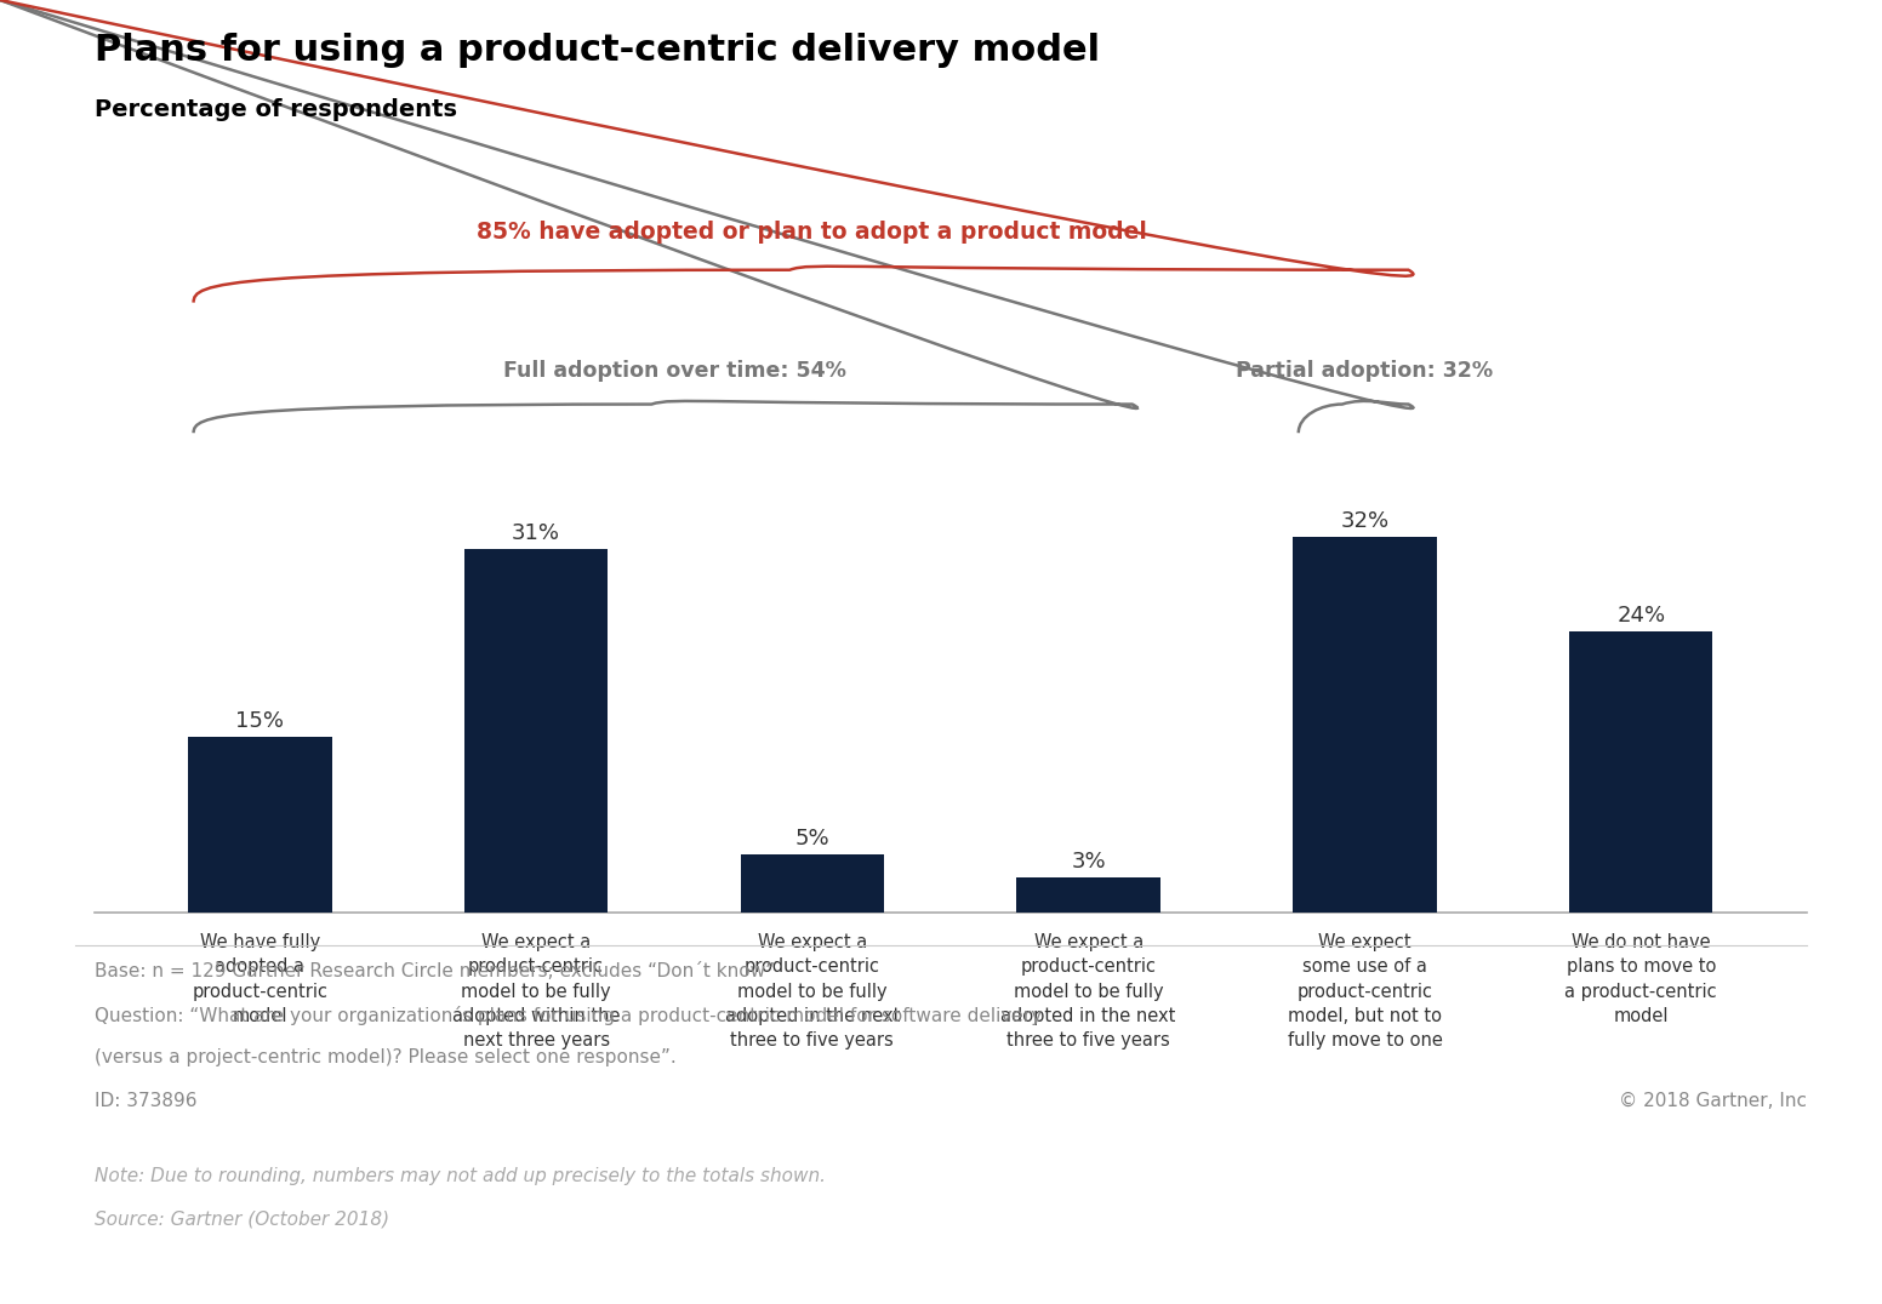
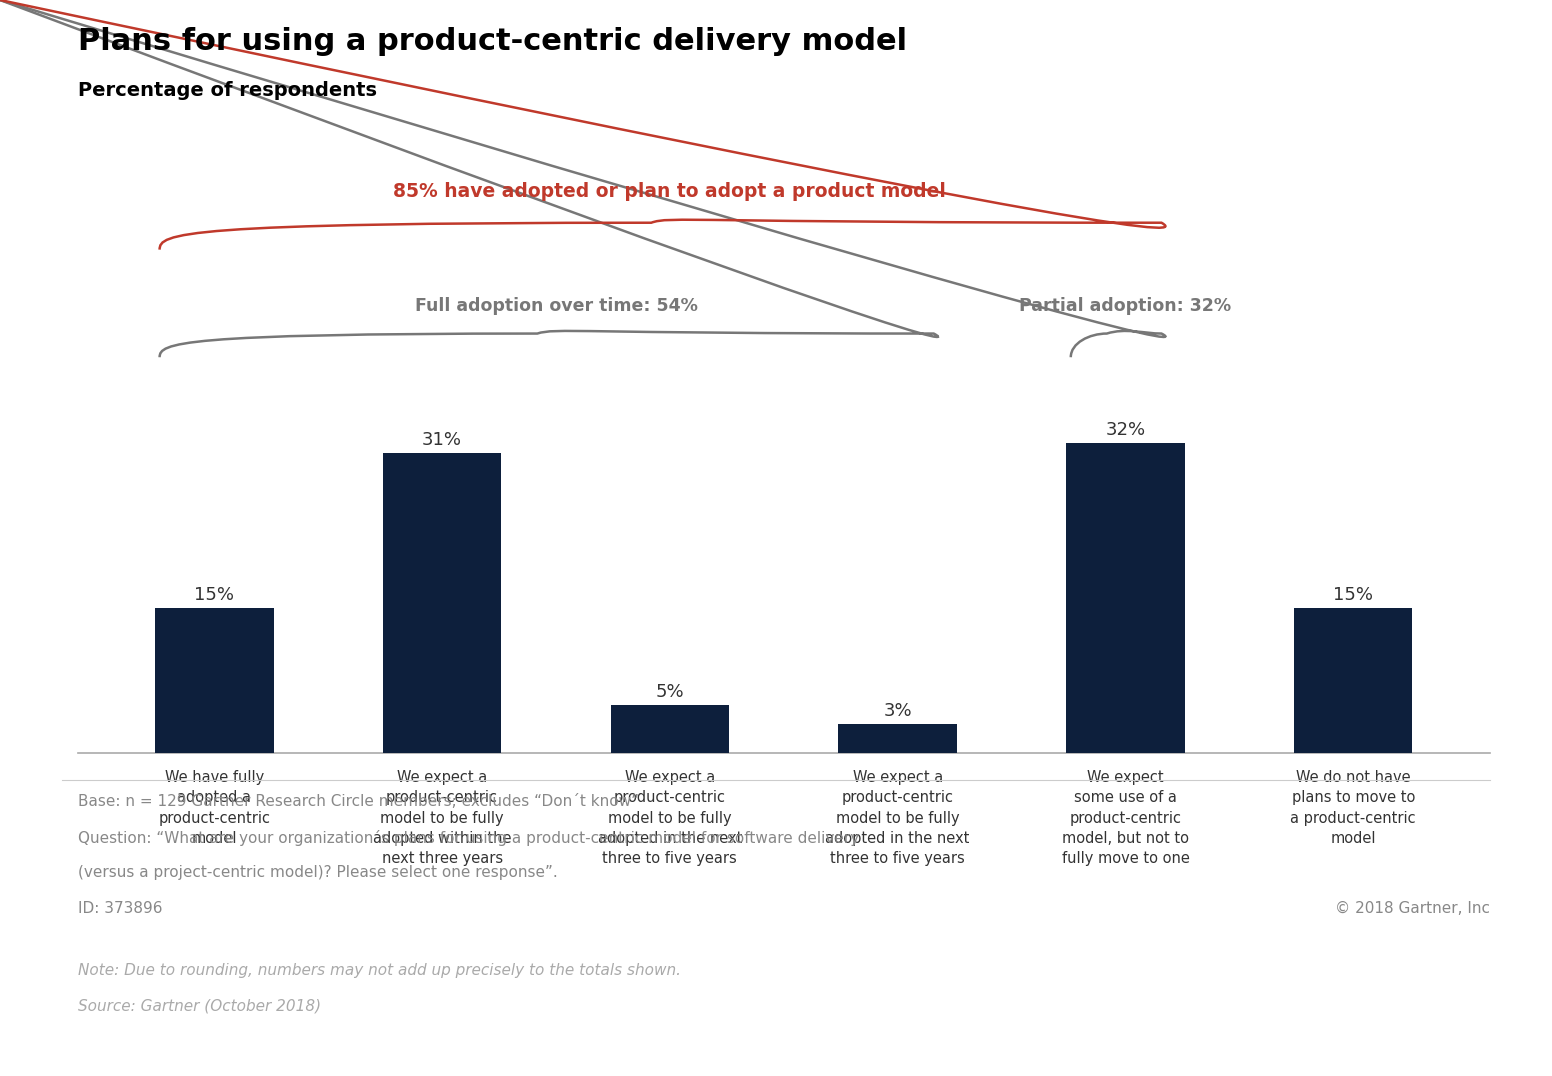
We do not have plans to move to a product-centric model: 24% -> 15%
